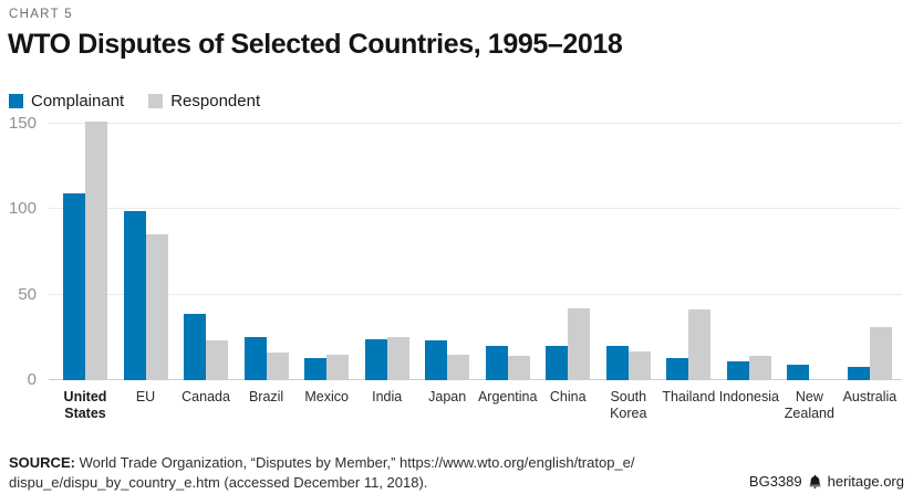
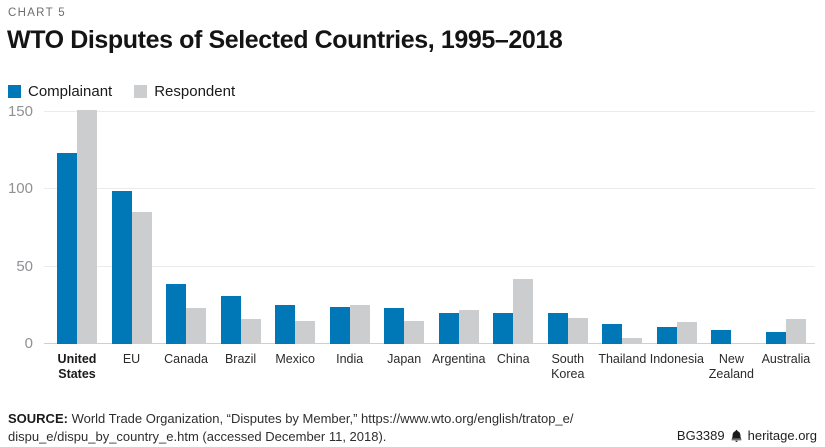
Complainant/United States: 109 -> 123
Complainant/Brazil: 25 -> 31
Complainant/Mexico: 13 -> 25
Respondent/Argentina: 14 -> 22
Respondent/Thailand: 41 -> 4
Respondent/Australia: 31 -> 16
